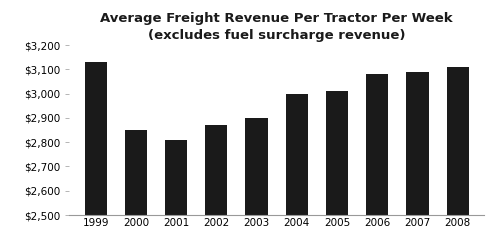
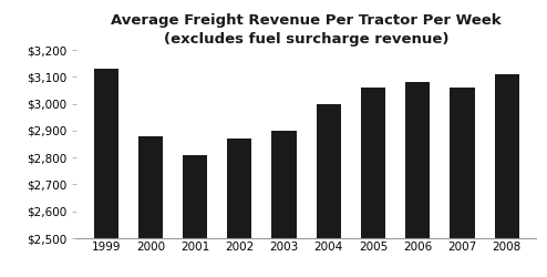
2000: $2,850 -> $2,880
2005: $3,010 -> $3,060
2007: $3,090 -> $3,060
